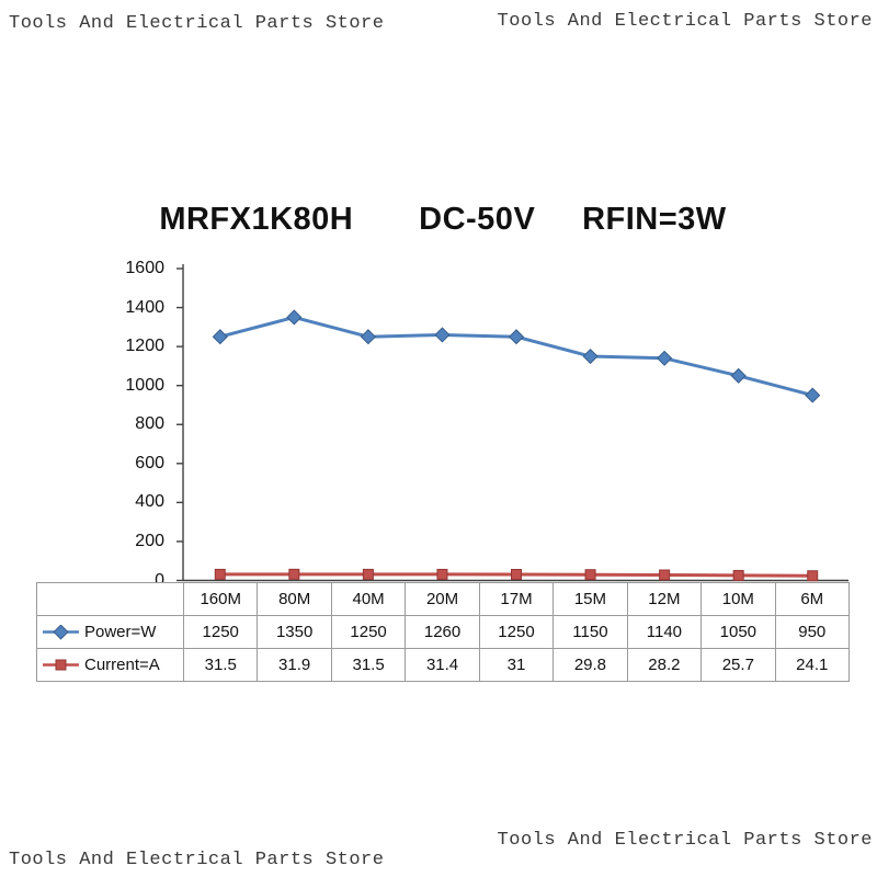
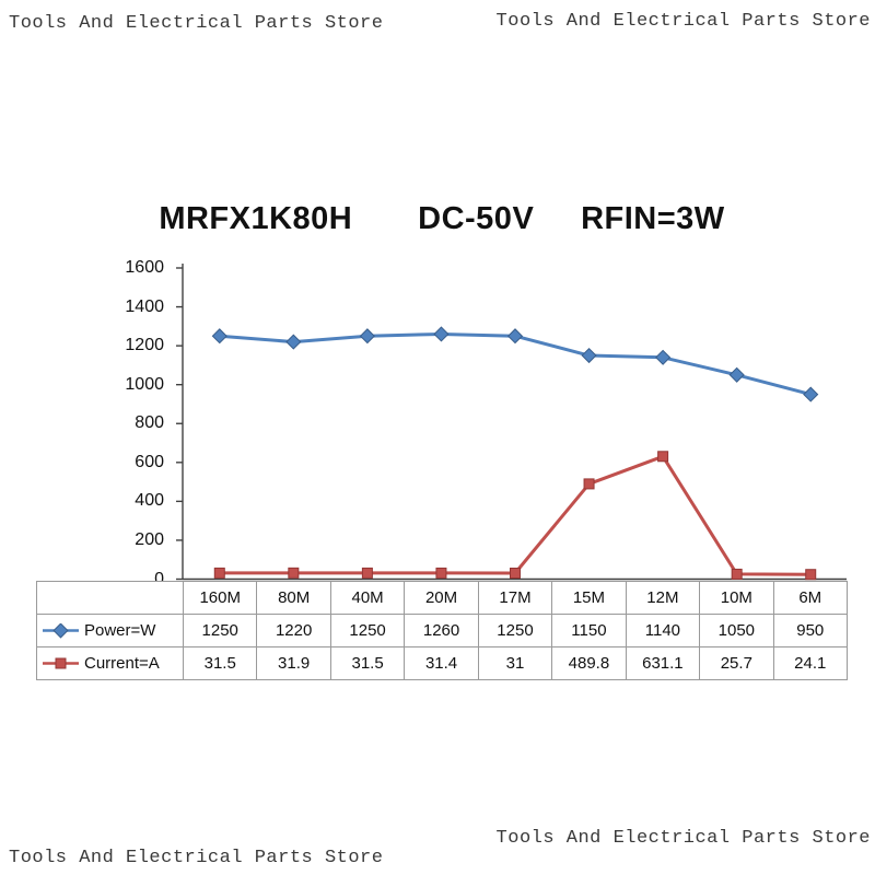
Power=W/80M: 1350 -> 1220
Current=A/15M: 29.8 -> 489.8
Current=A/12M: 28.2 -> 631.1
